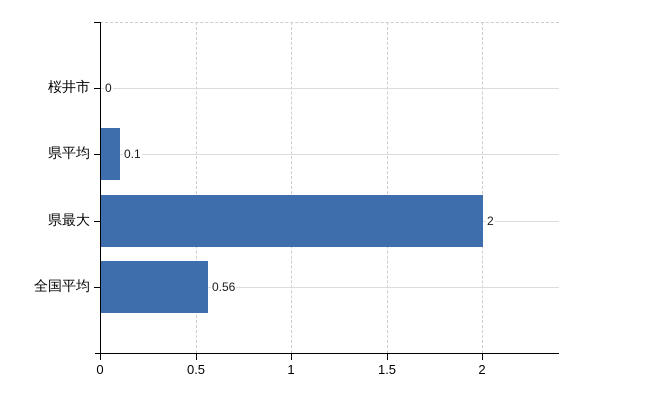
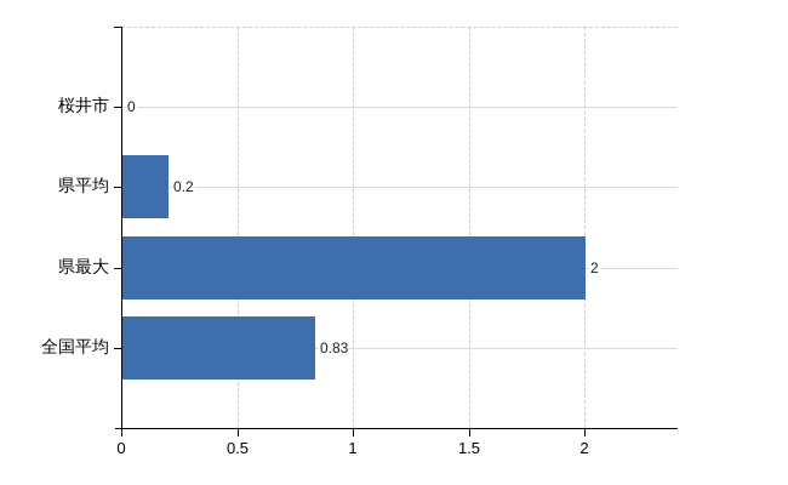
県平均: 0.1 -> 0.2
全国平均: 0.56 -> 0.83
